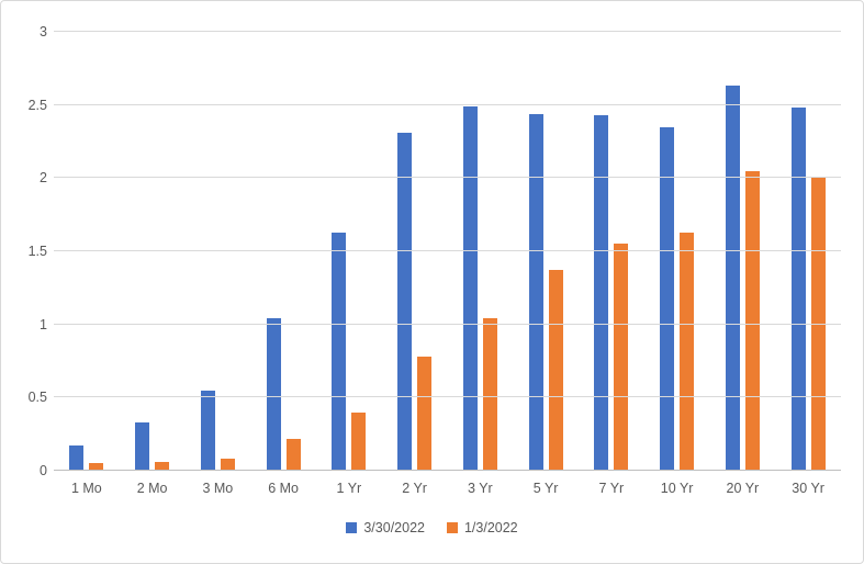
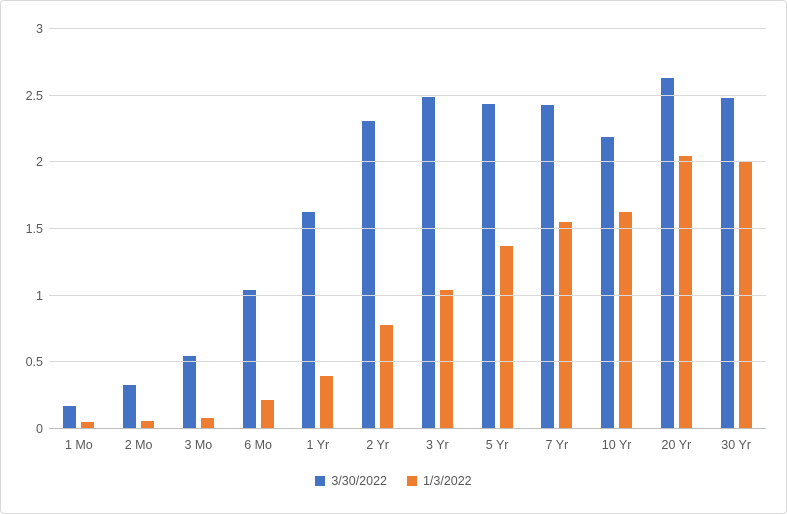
3/30/2022/10 Yr: 2.35 -> 2.19
